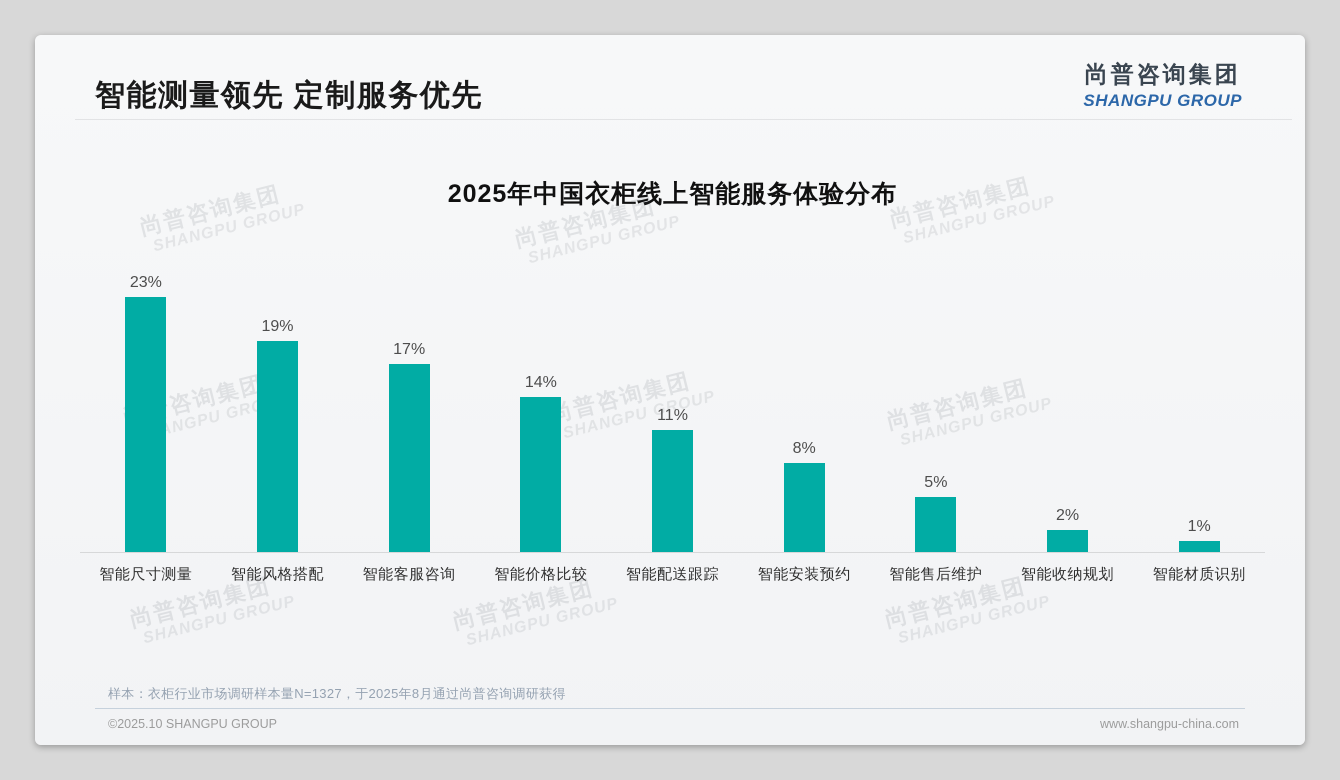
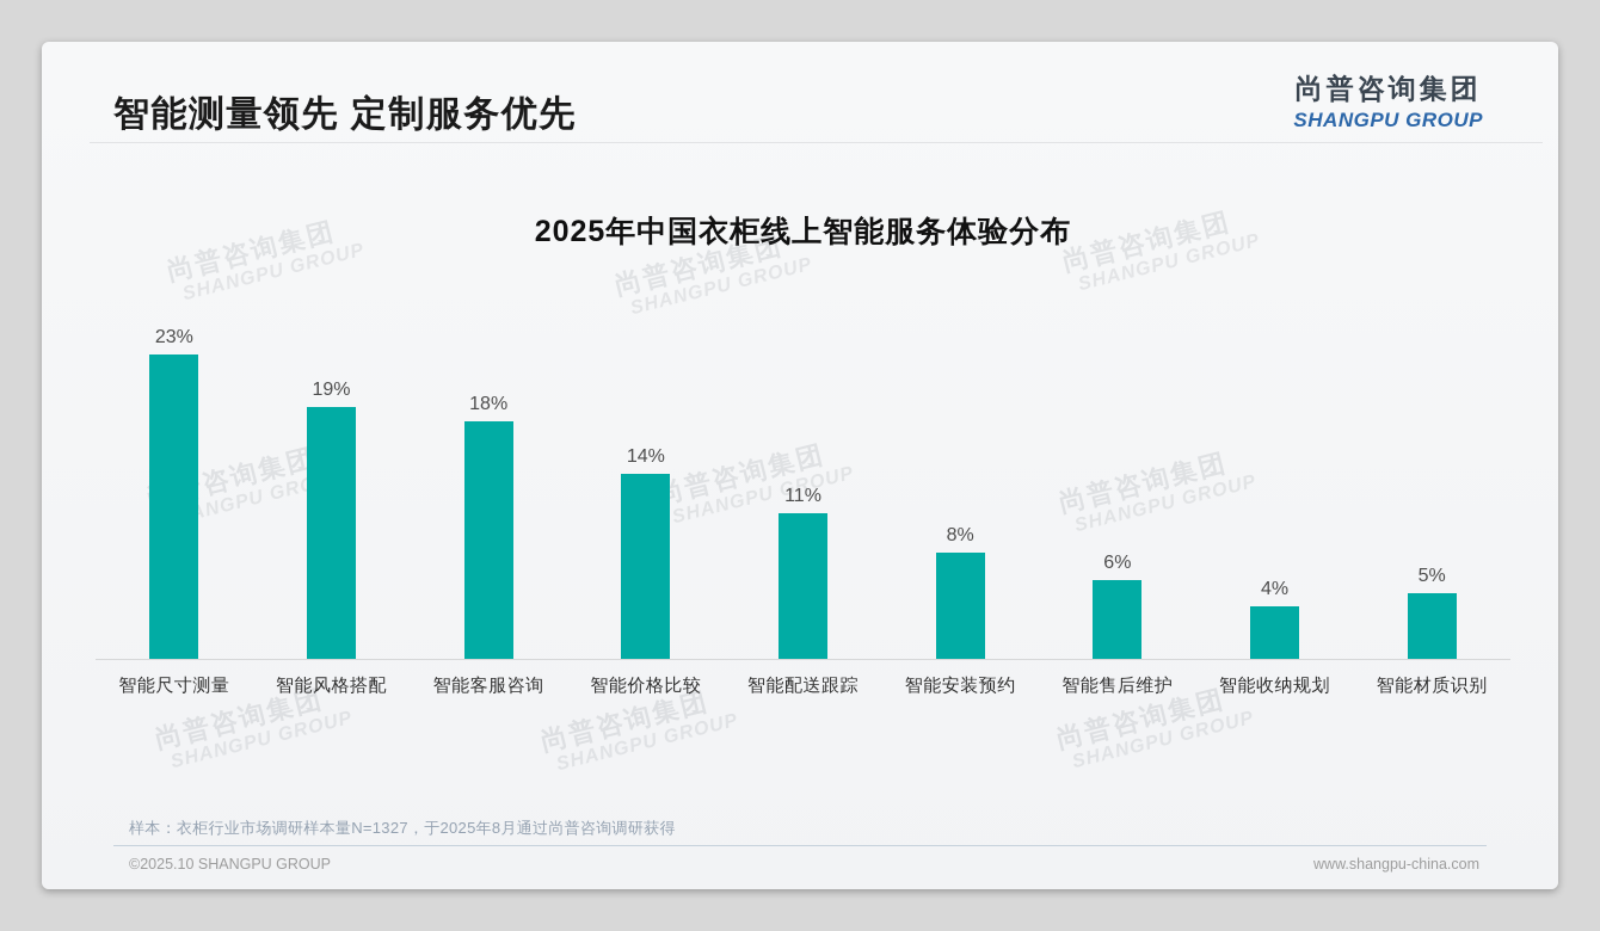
智能客服咨询: 17% -> 18%
智能售后维护: 5% -> 6%
智能收纳规划: 2% -> 4%
智能材质识别: 1% -> 5%
